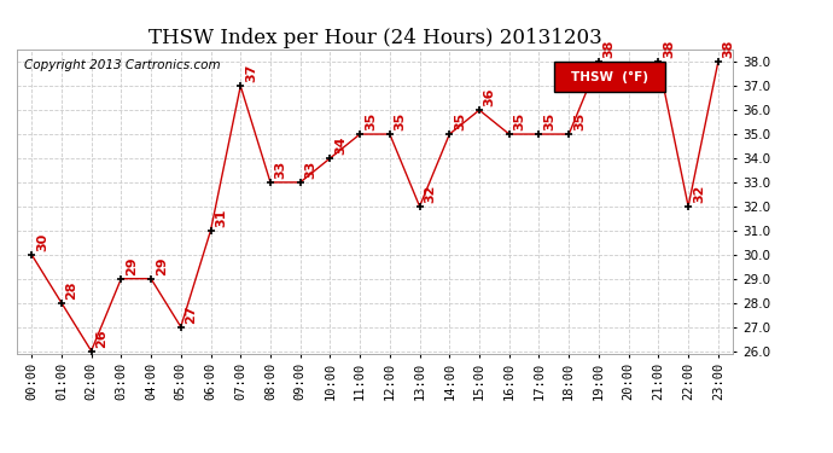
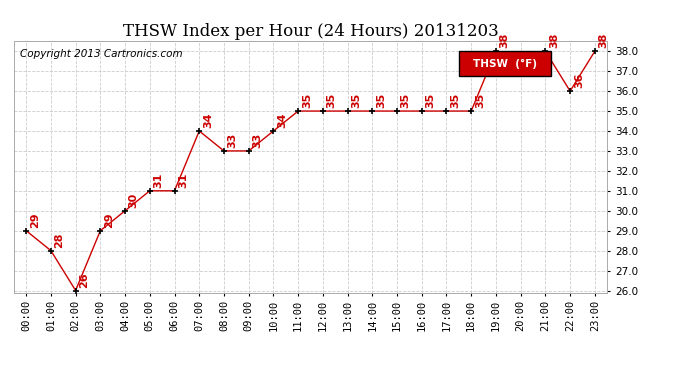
00:00: 30 -> 29
04:00: 29 -> 30
05:00: 27 -> 31
07:00: 37 -> 34
13:00: 32 -> 35
15:00: 36 -> 35
22:00: 32 -> 36
